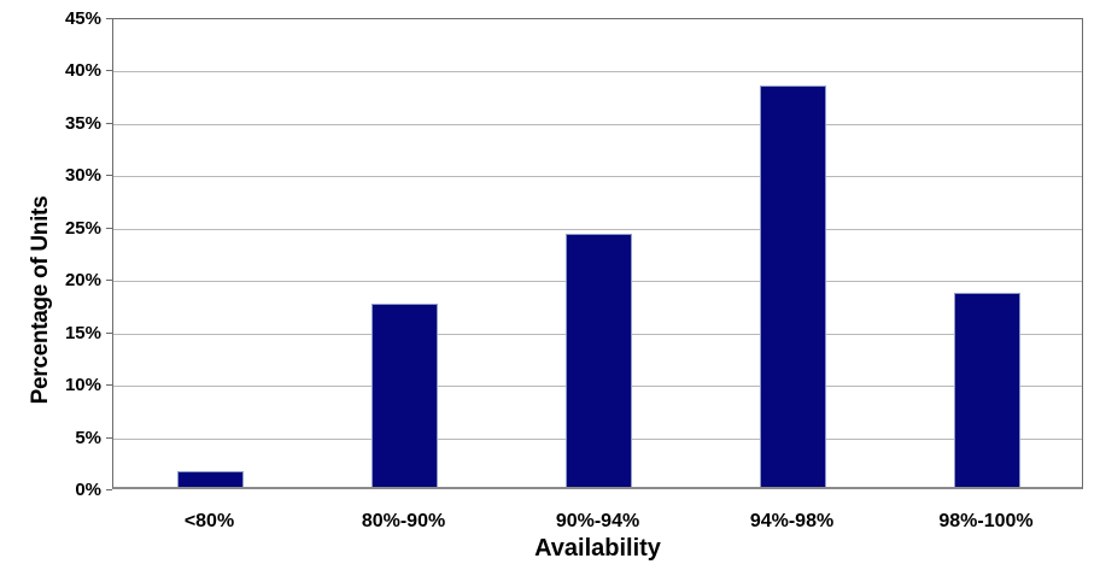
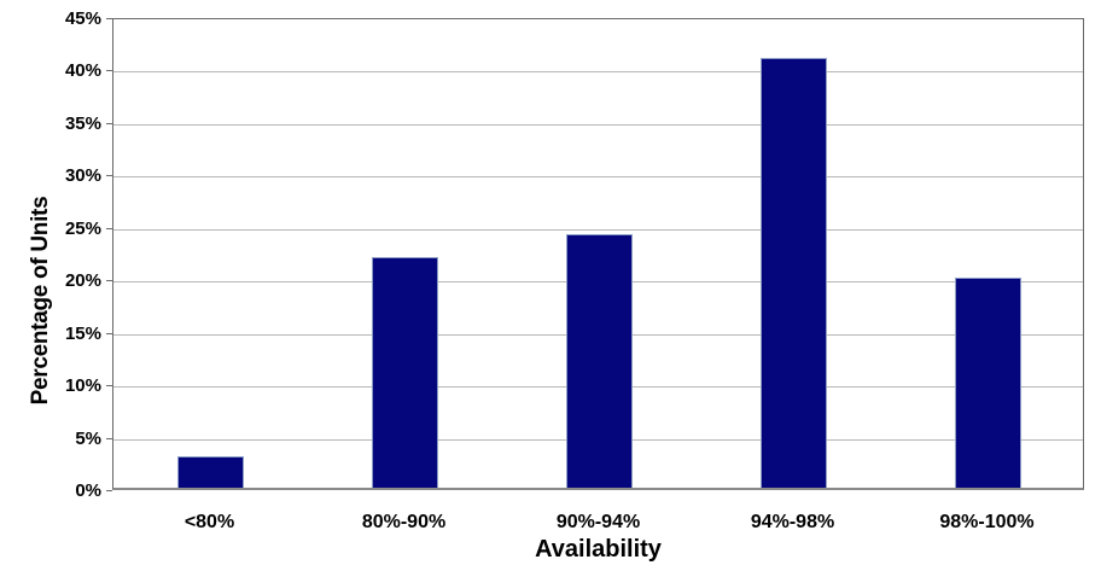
<80%: 2% -> 3%
80%-90%: 18% -> 22%
94%-98%: 38% -> 41%
98%-100%: 18% -> 20%
